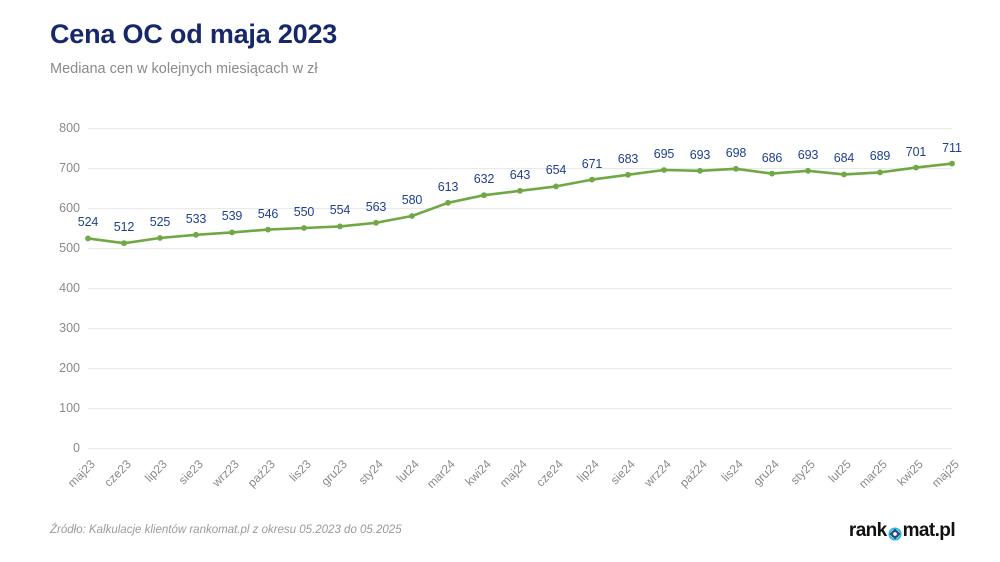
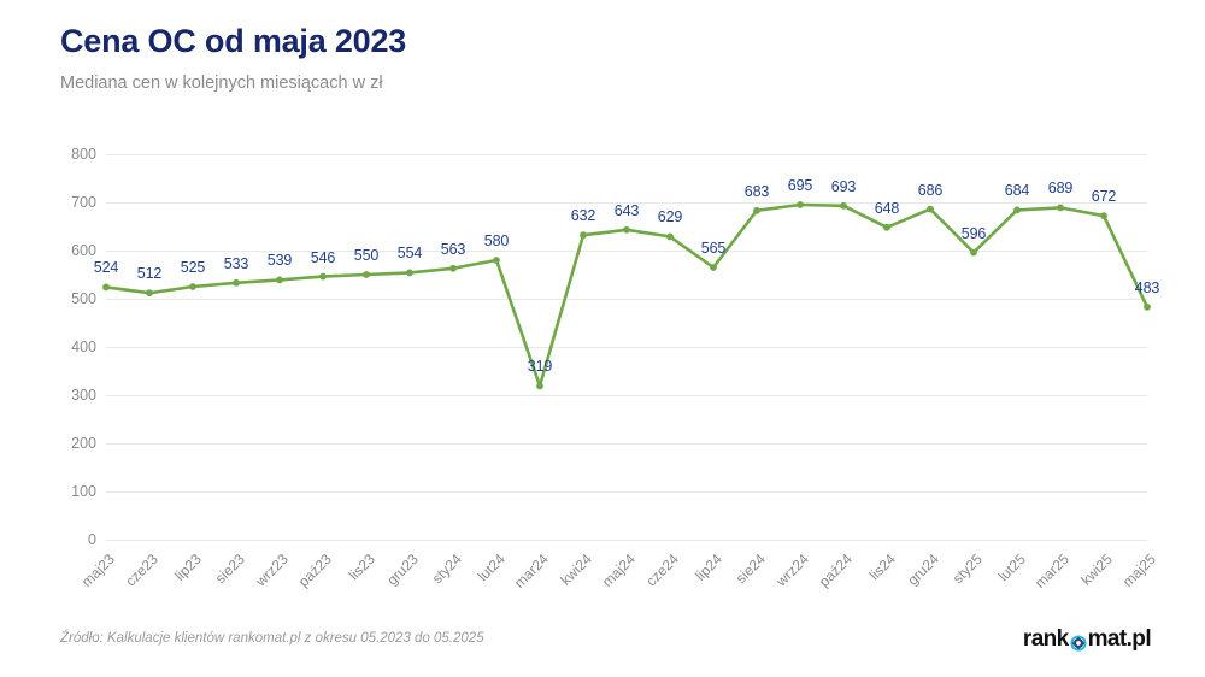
mar24: 613 -> 319
cze24: 654 -> 629
lip24: 671 -> 565
lis24: 698 -> 648
sty25: 693 -> 596
kwi25: 701 -> 672
maj25: 711 -> 483
